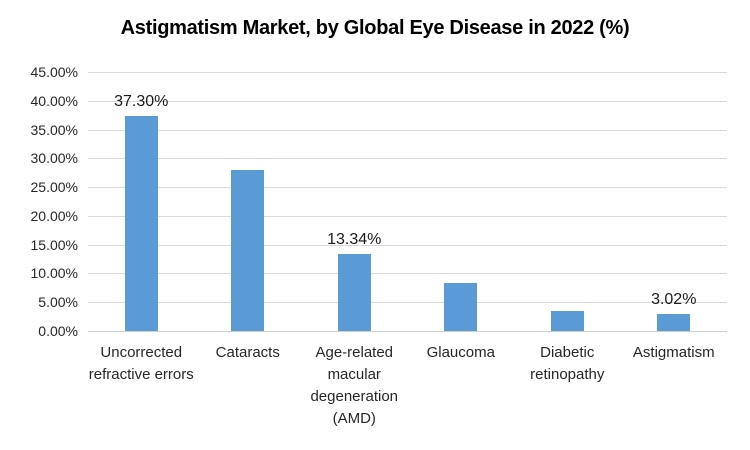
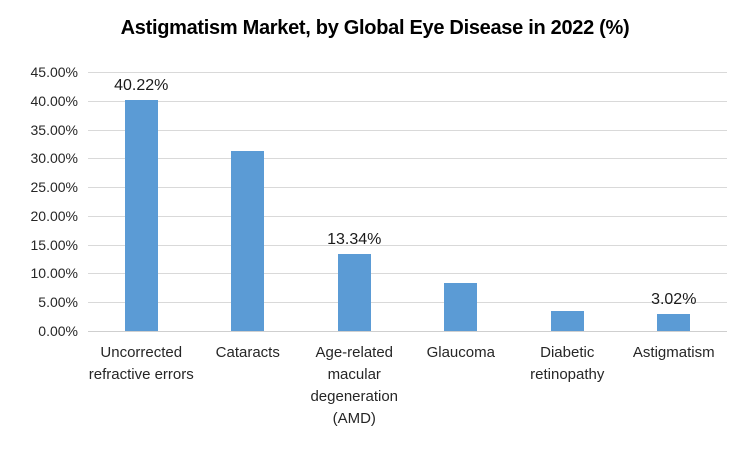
Uncorrected refractive errors: 37.30% -> 40.22%
Cataracts: 28% -> 31%
